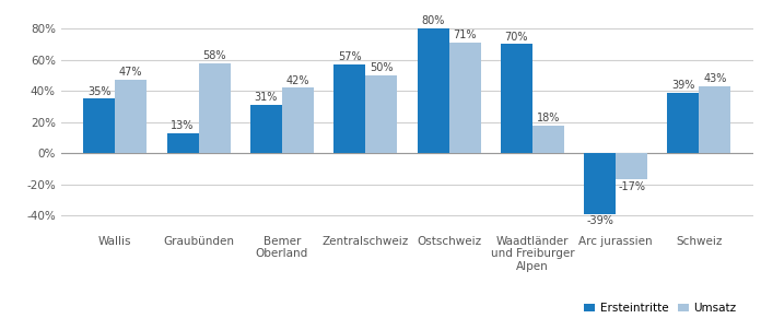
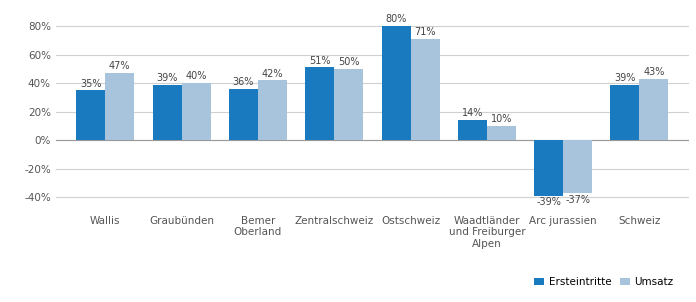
Ersteintritte/Graubünden: 13% -> 39%
Umsatz/Graubünden: 58% -> 40%
Ersteintritte/Bemer Oberland: 31% -> 36%
Ersteintritte/Zentralschweiz: 57% -> 51%
Ersteintritte/Waadtländer und Freiburger Alpen: 70% -> 14%
Umsatz/Waadtländer und Freiburger Alpen: 18% -> 10%
Umsatz/Arc jurassien: -17% -> -37%
